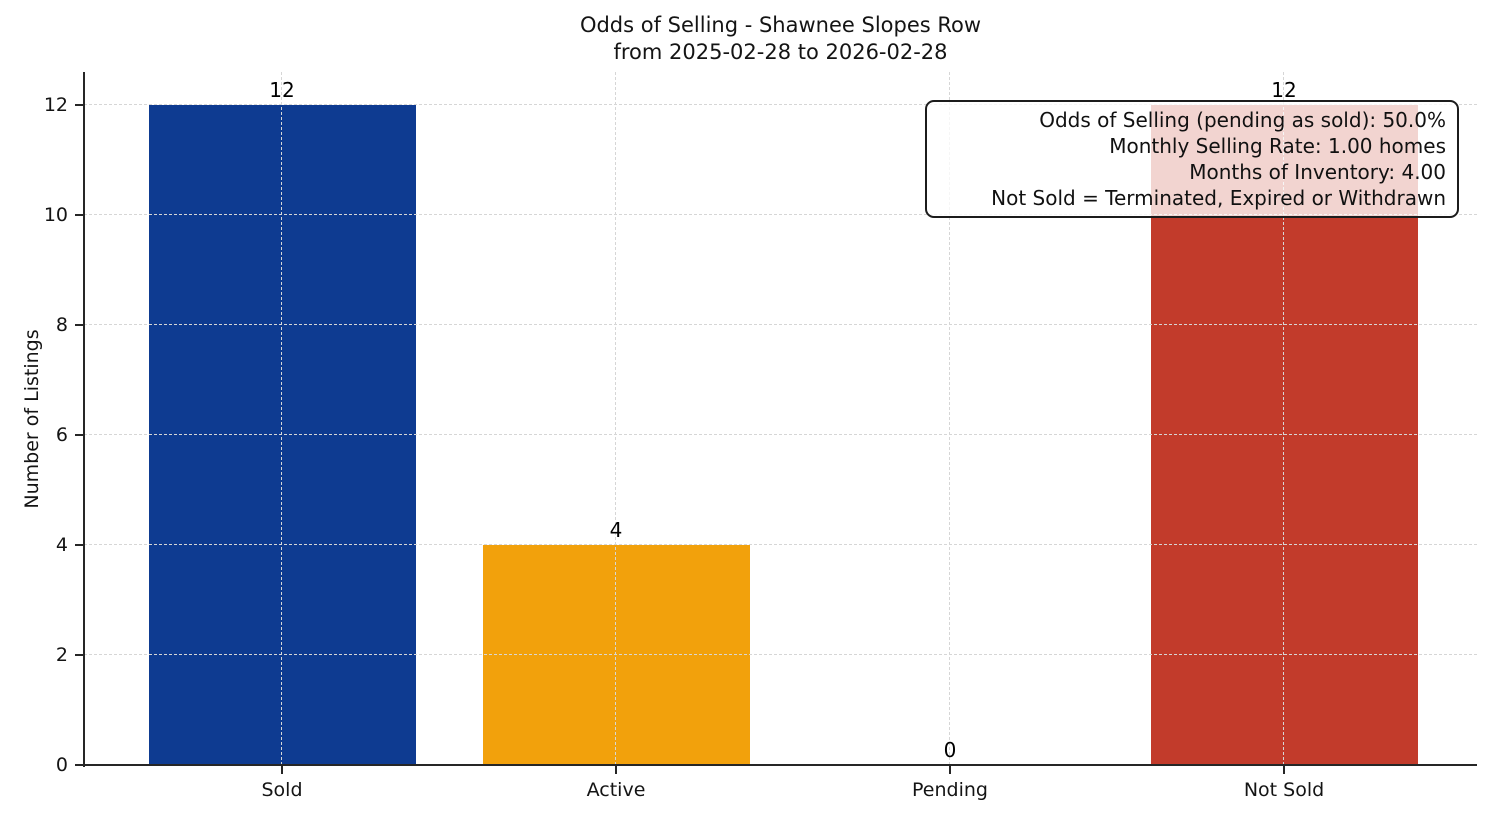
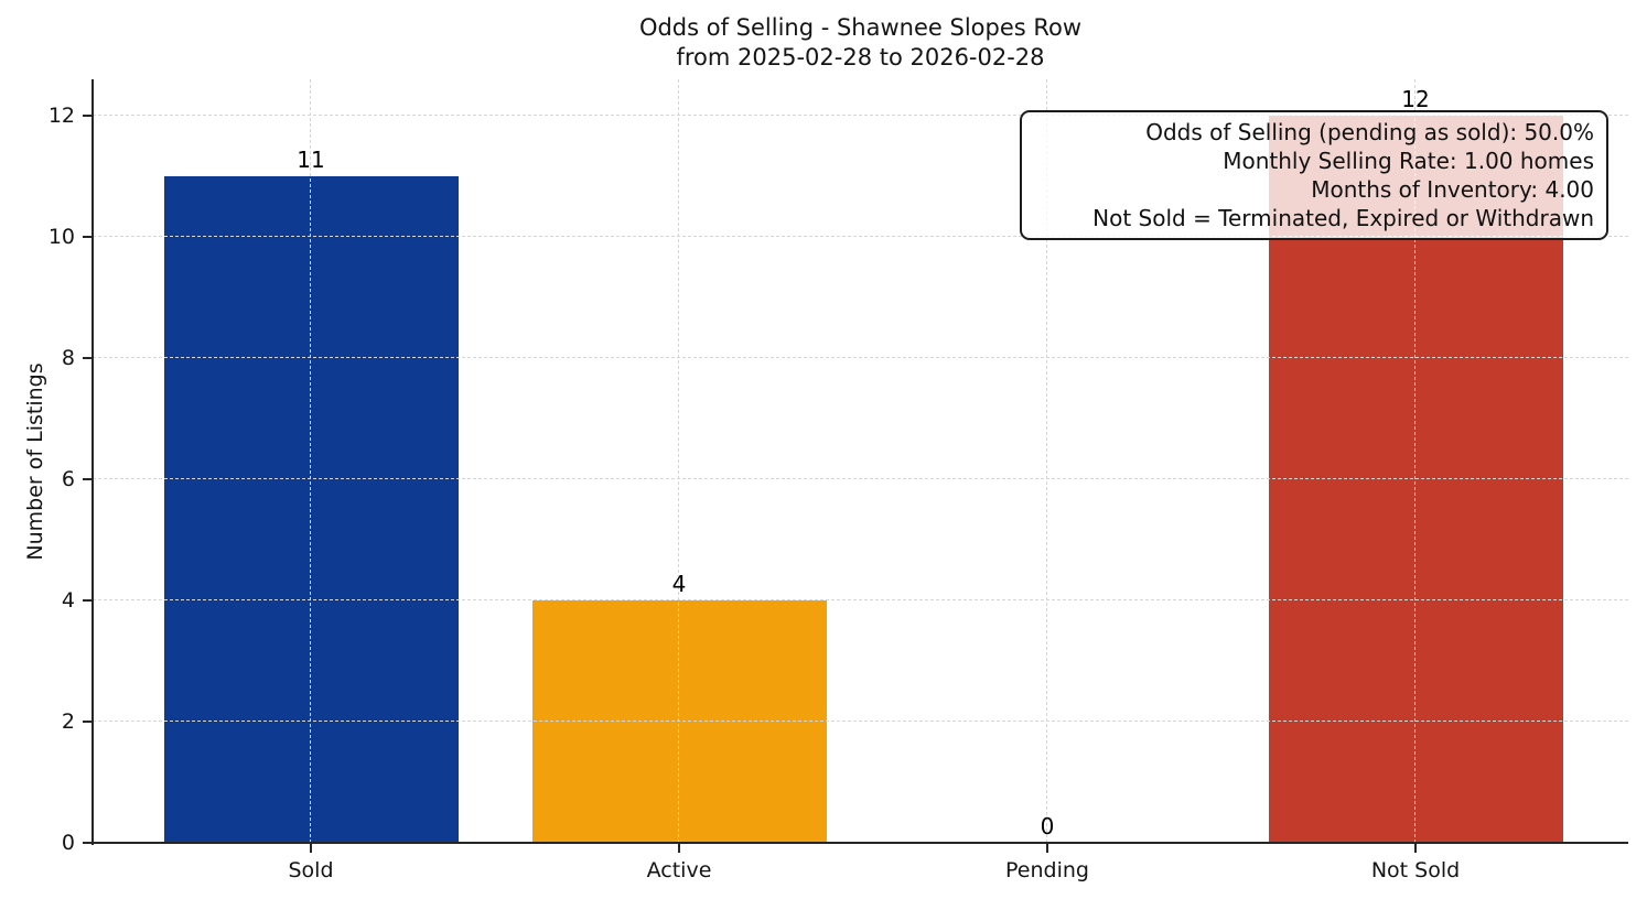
Sold: 12 -> 11
